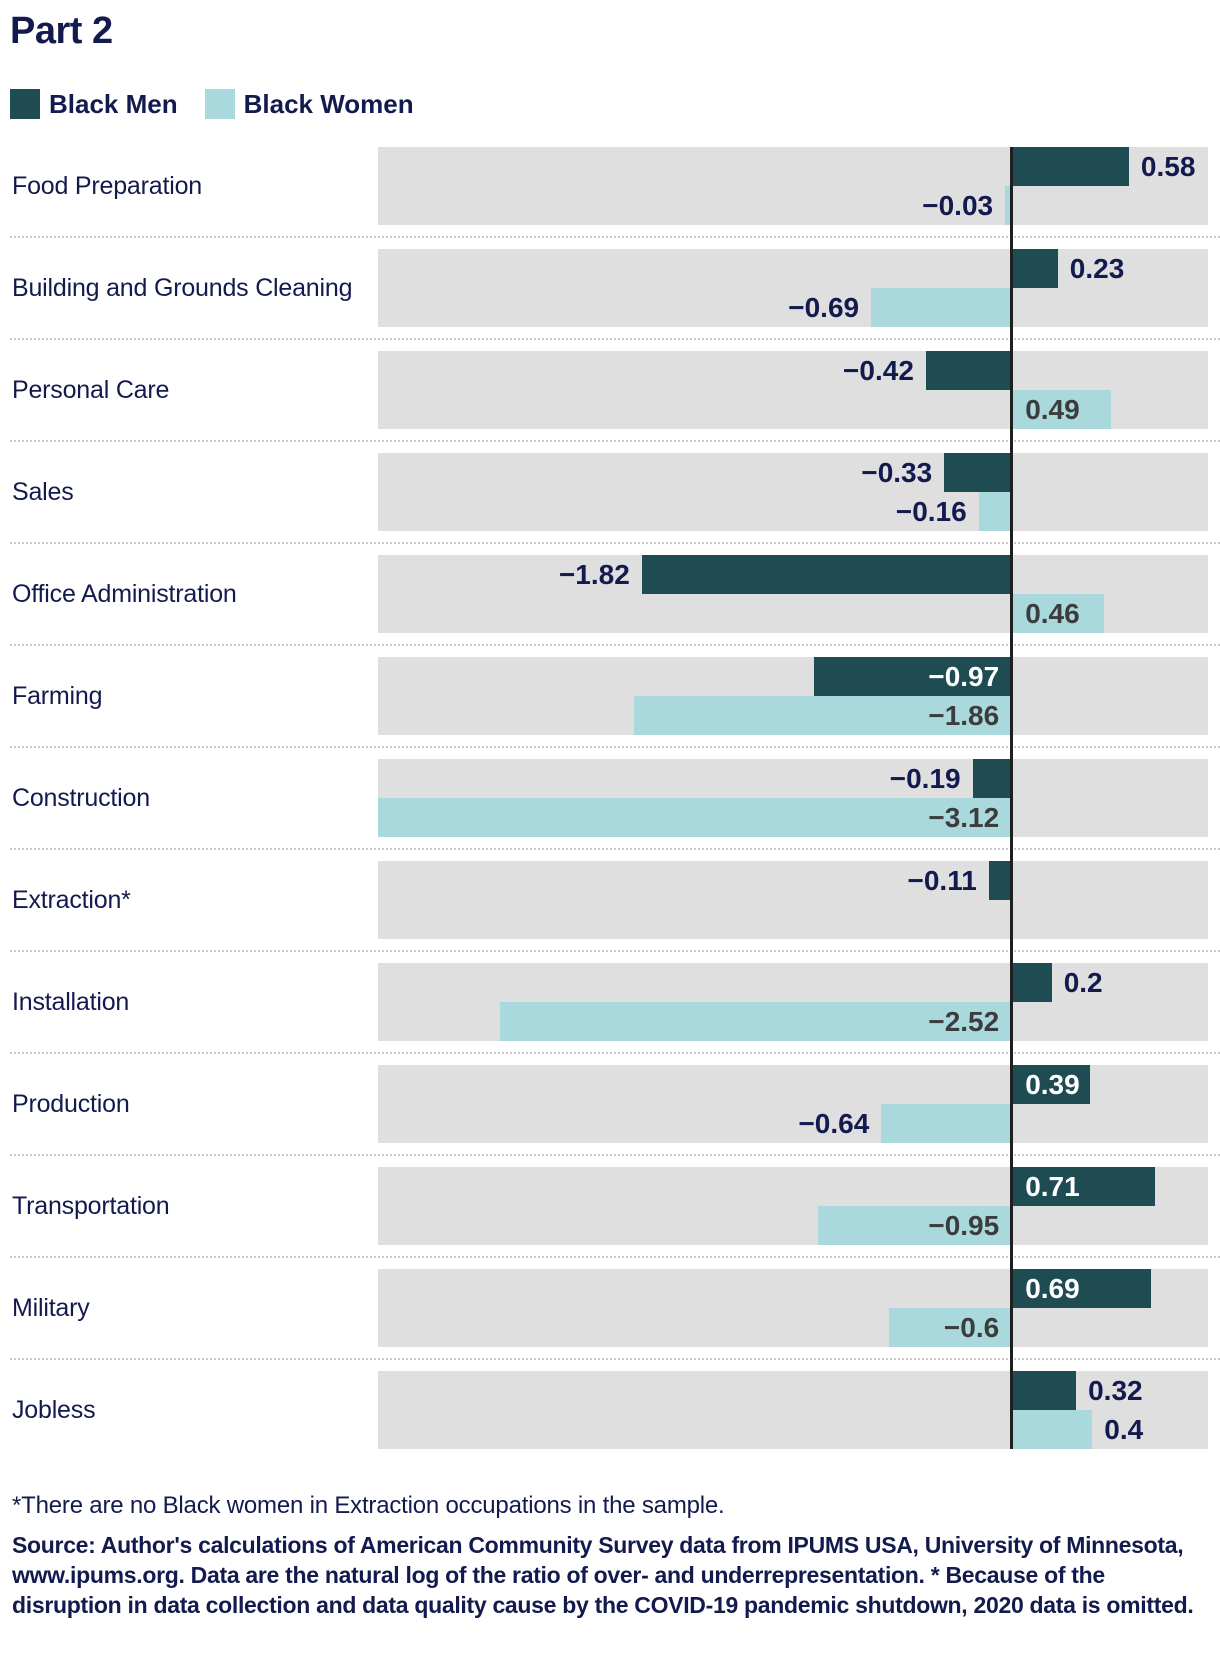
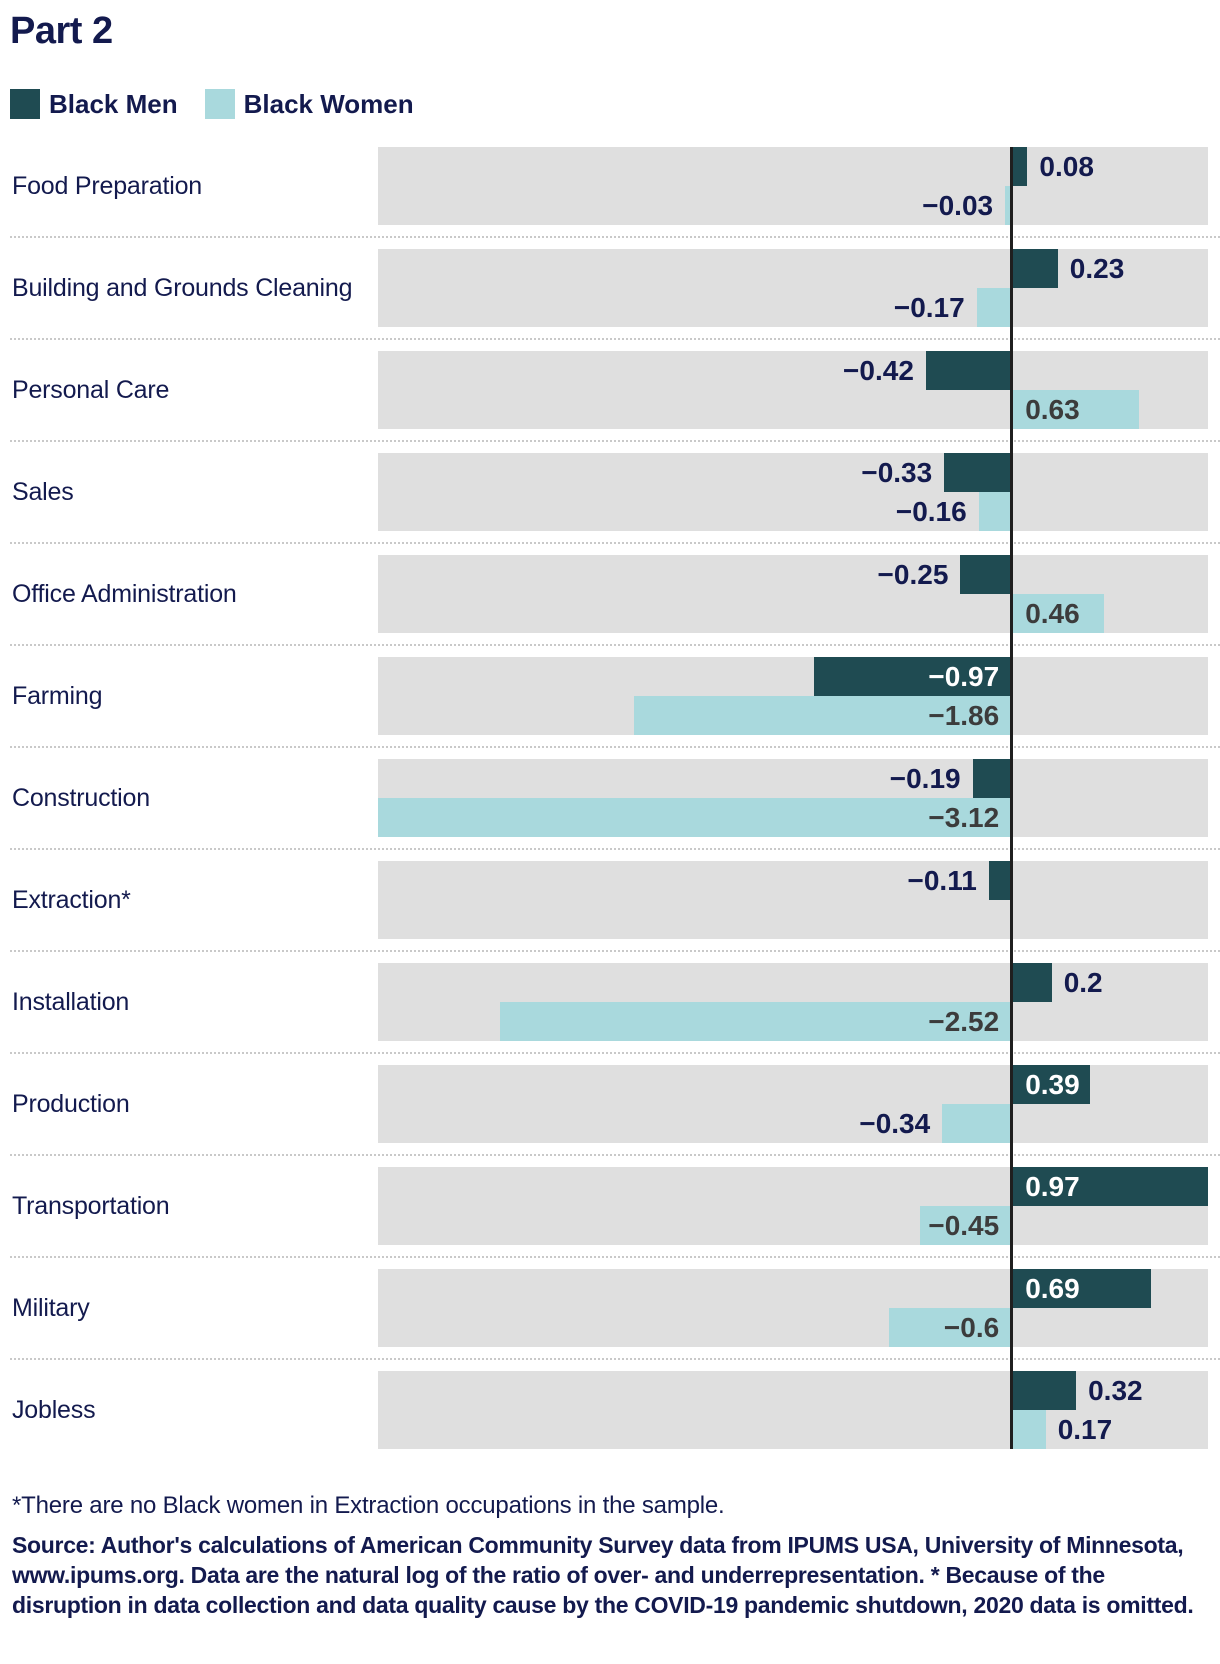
Black Men/Food Preparation: 0.58 -> 0.08
Black Women/Building and Grounds Cleaning: −0.69 -> −0.17
Black Women/Personal Care: 0.49 -> 0.63
Black Men/Office Administration: −1.82 -> −0.25
Black Women/Production: −0.64 -> −0.34
Black Men/Transportation: 0.71 -> 0.97
Black Women/Transportation: −0.95 -> −0.45
Black Women/Jobless: 0.4 -> 0.17
